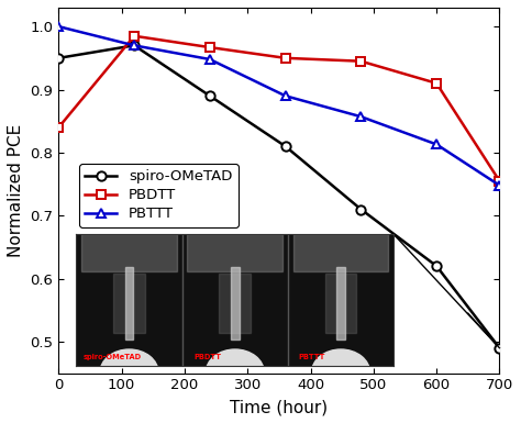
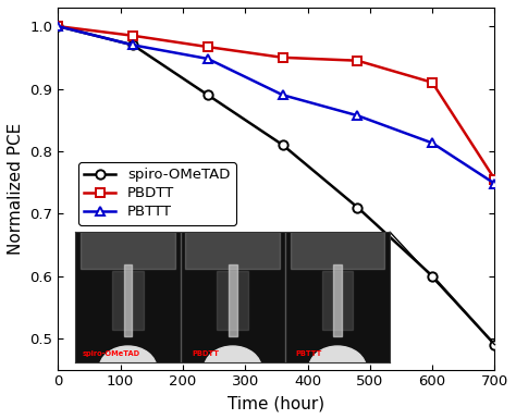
spiro-OMeTAD/0: 0.95 -> 1.00
PBDTT/0: 0.840 -> 1.000
spiro-OMeTAD/600: 0.62 -> 0.60
